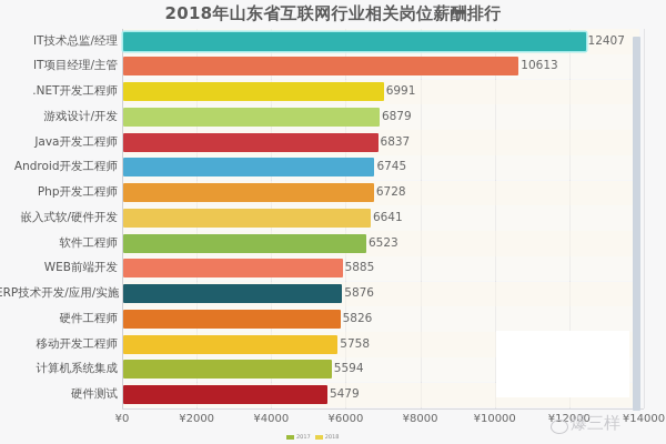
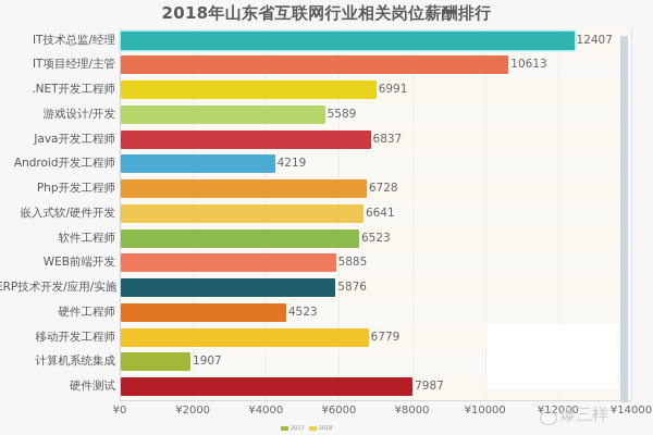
游戏设计/开发: 6879 -> 5589
Android开发工程师: 6745 -> 4219
硬件工程师: 5826 -> 4523
移动开发工程师: 5758 -> 6779
计算机系统集成: 5594 -> 1907
硬件测试: 5479 -> 7987
